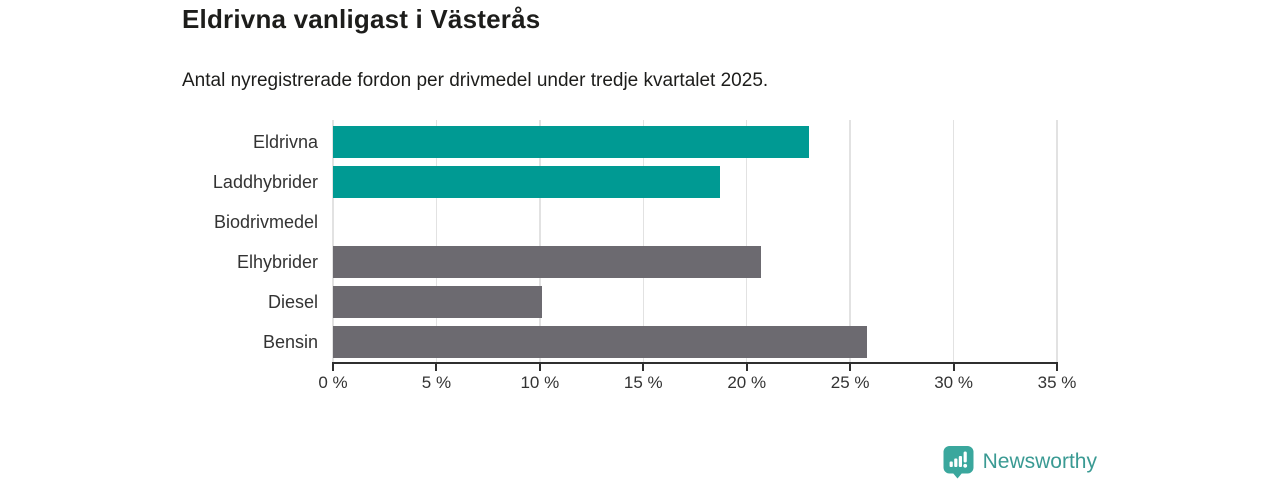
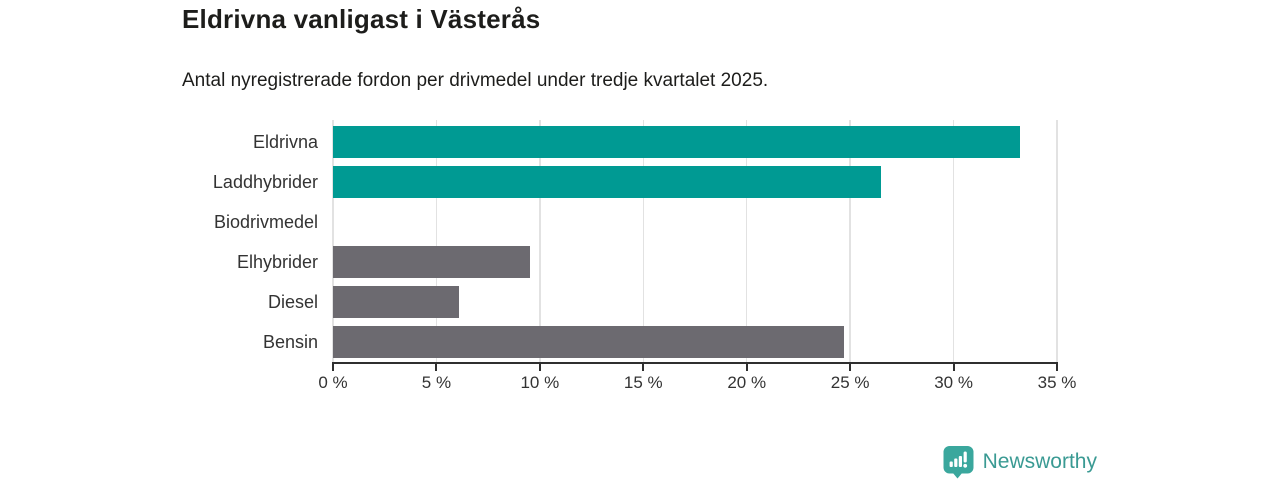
Eldrivna: 23.0% -> 33.2%
Laddhybrider: 18.7% -> 26.5%
Elhybrider: 20.7% -> 9.5%
Diesel: 10.1% -> 6.1%
Bensin: 25.8% -> 24.7%
